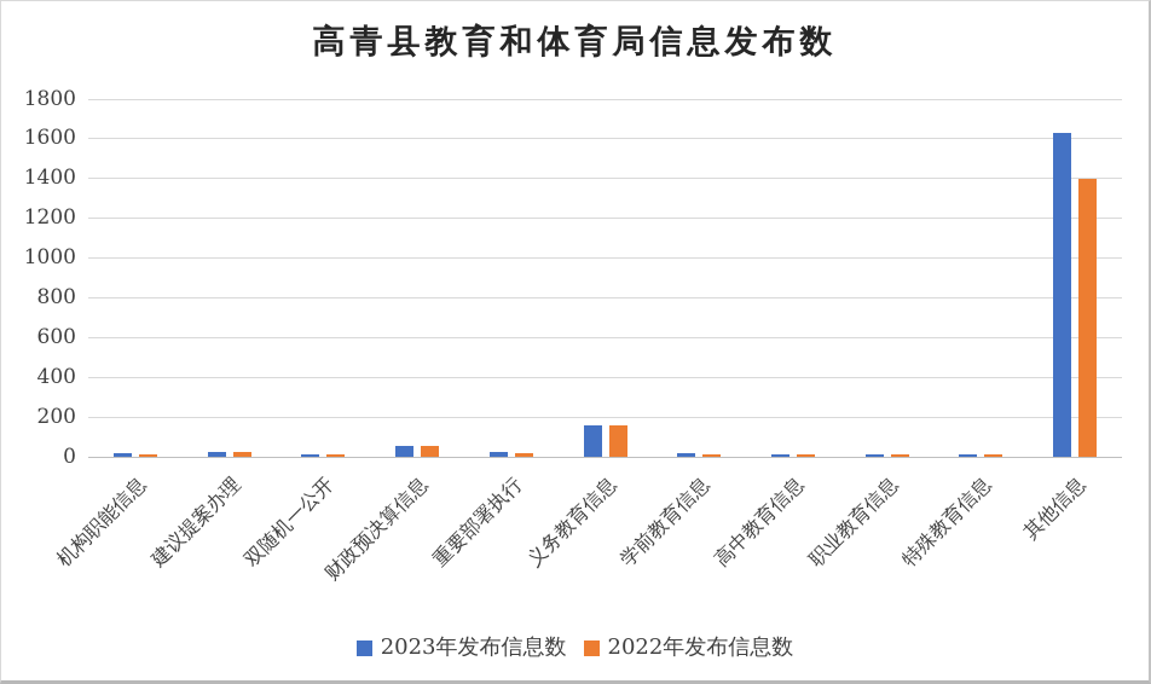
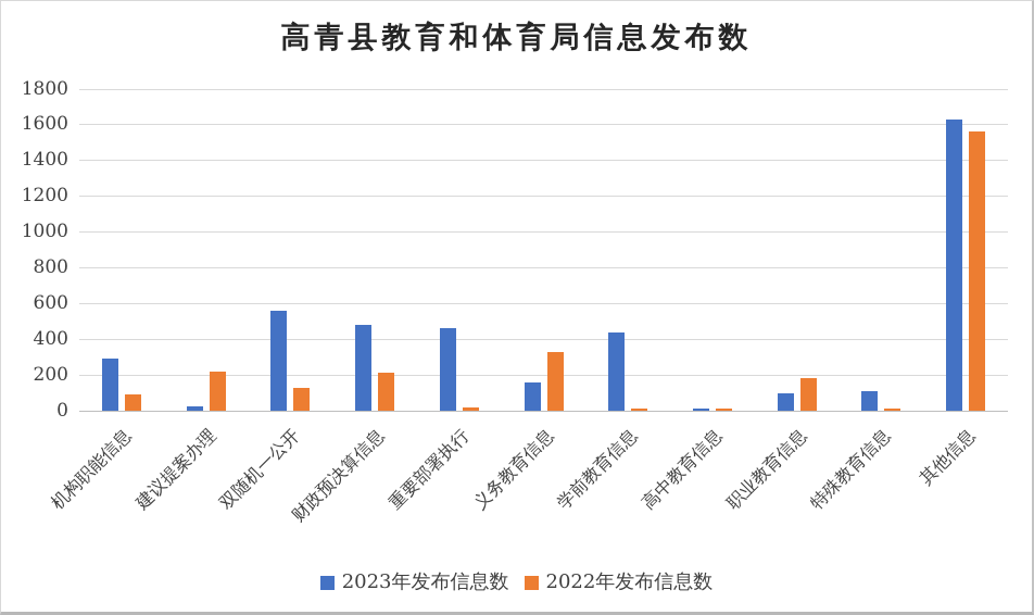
2023年发布信息数/机构职能信息: 20 -> 290
2022年发布信息数/机构职能信息: 10 -> 90
2022年发布信息数/建议提案办理: 20 -> 220
2023年发布信息数/双随机一公开: 20 -> 560
2022年发布信息数/双随机一公开: 10 -> 130
2023年发布信息数/财政预决算信息: 60 -> 480
2022年发布信息数/财政预决算信息: 50 -> 210
2023年发布信息数/重要部署执行: 20 -> 460
2022年发布信息数/义务教育信息: 160 -> 330
2023年发布信息数/学前教育信息: 20 -> 440
2023年发布信息数/职业教育信息: 10 -> 100
2022年发布信息数/职业教育信息: 10 -> 180
2023年发布信息数/特殊教育信息: 10 -> 110
2022年发布信息数/其他信息: 1400 -> 1560
